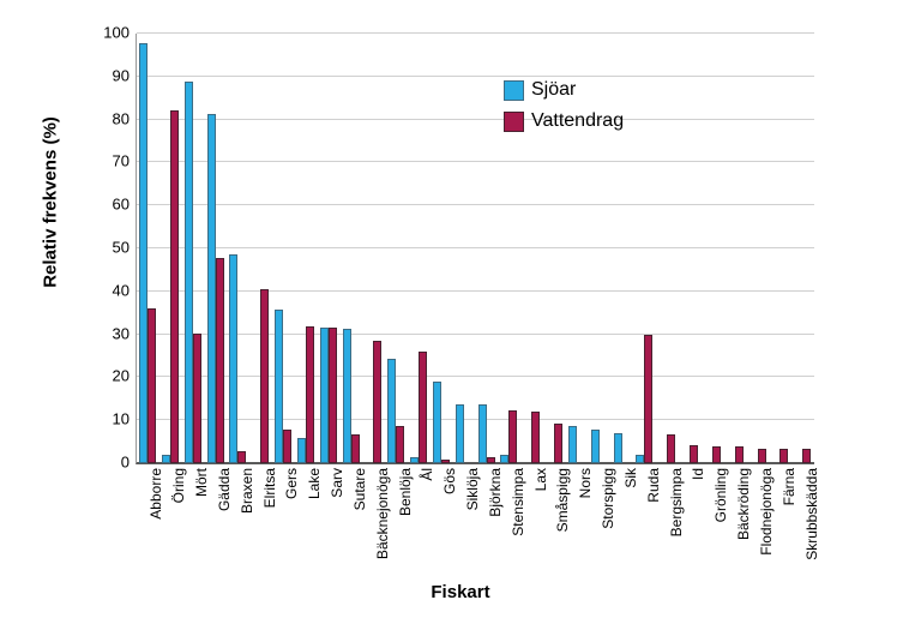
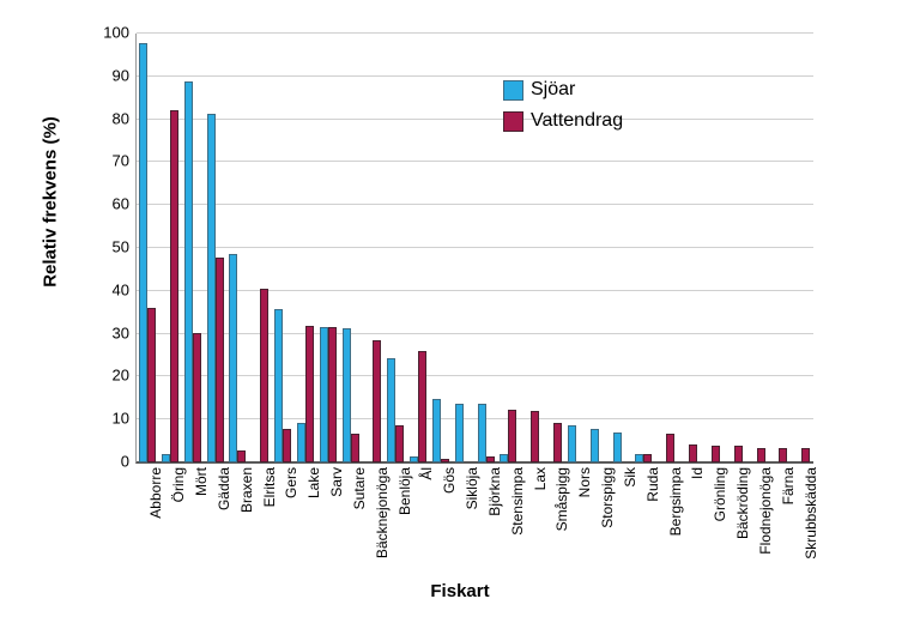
Sjöar/Lake: 6 -> 9
Sjöar/Gös: 19 -> 15
Vattendrag/Ruda: 30 -> 2
